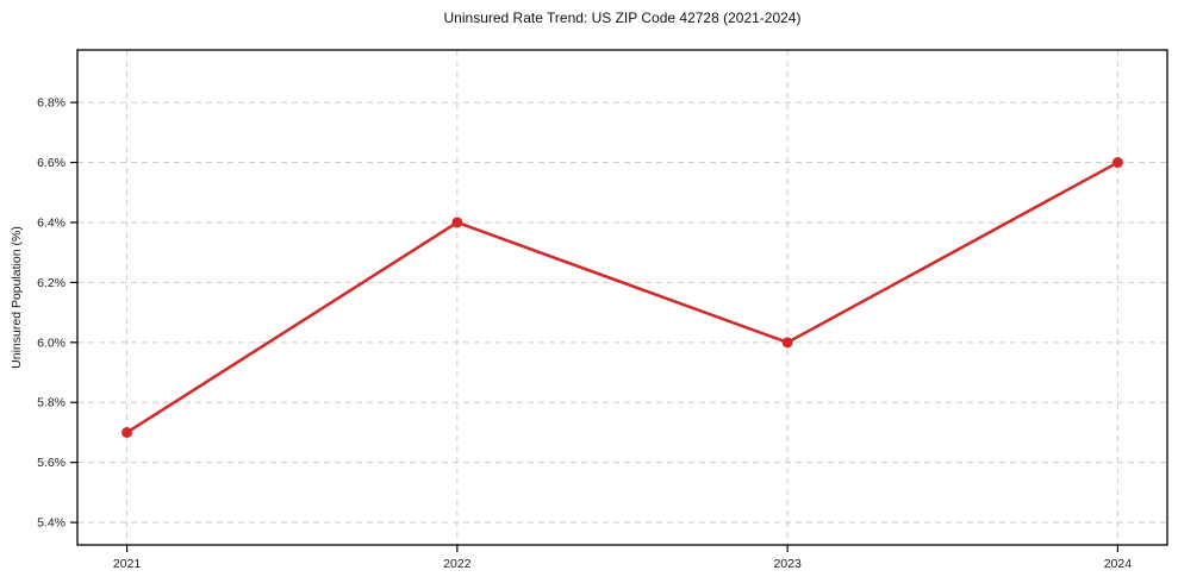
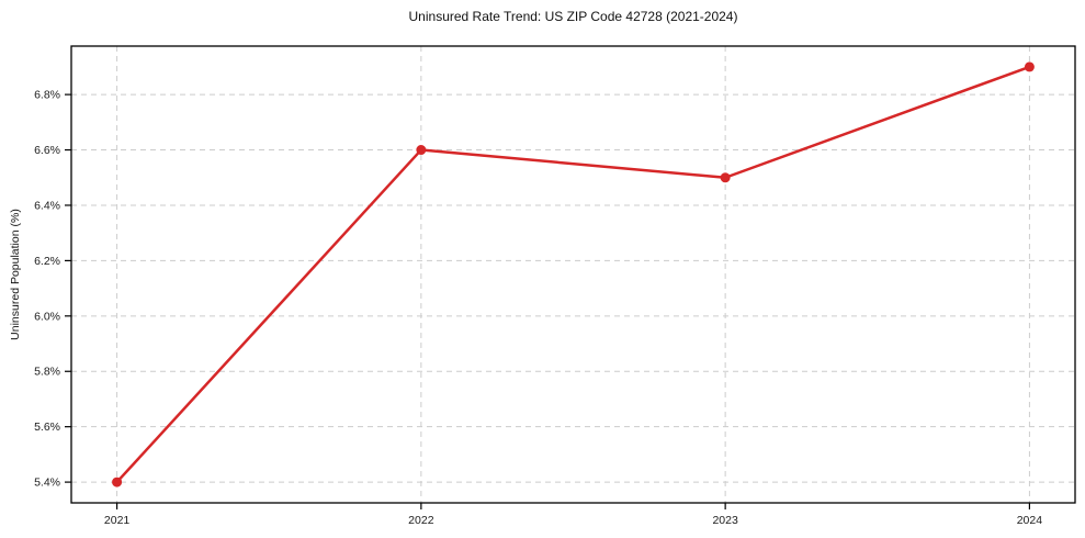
2021: 5.7% -> 5.4%
2022: 6.4% -> 6.6%
2023: 6.0% -> 6.5%
2024: 6.6% -> 6.9%
